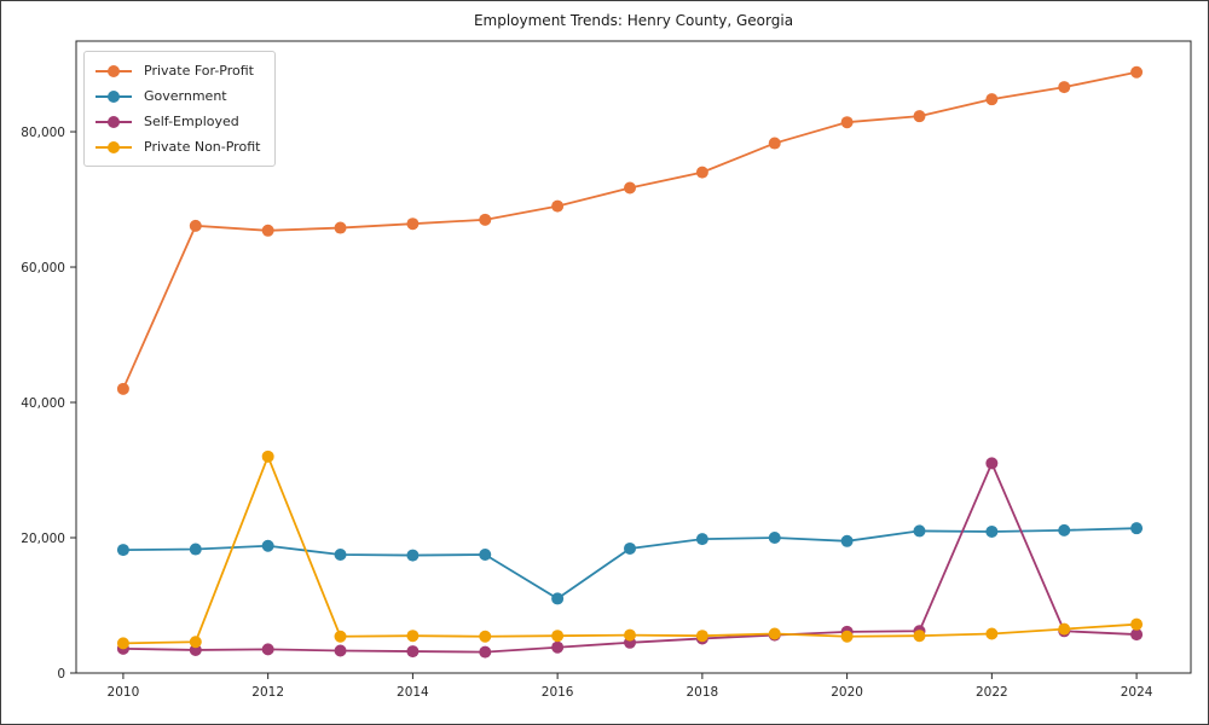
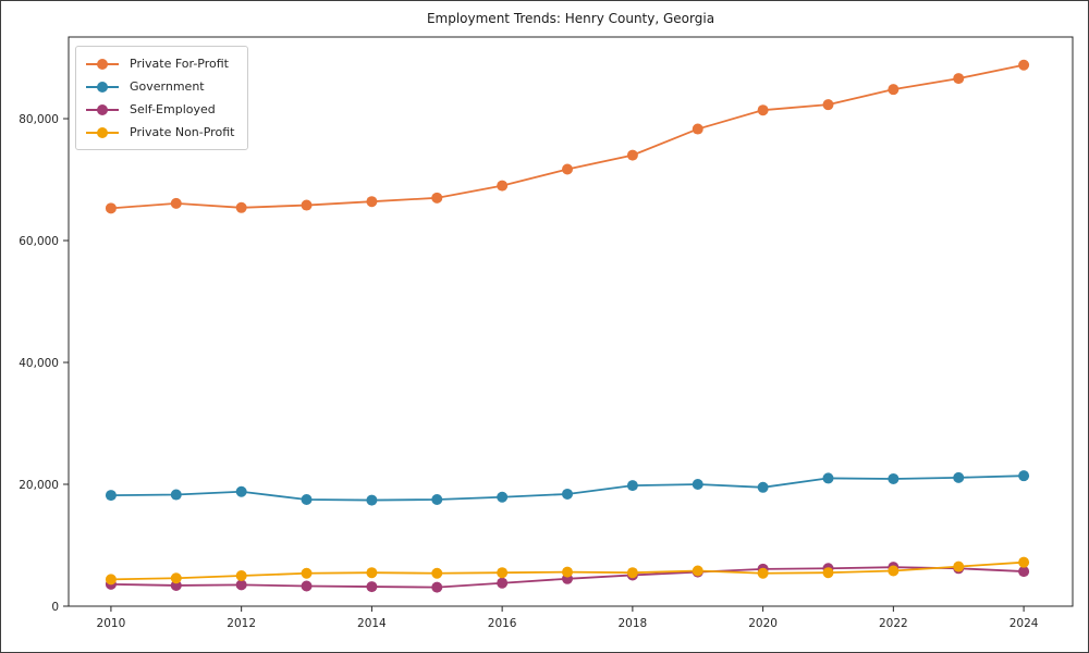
Private For-Profit/2010: 42000 -> 65000
Private Non-Profit/2012: 32000 -> 5000
Government/2016: 11000 -> 18000
Self-Employed/2022: 31000 -> 6000
